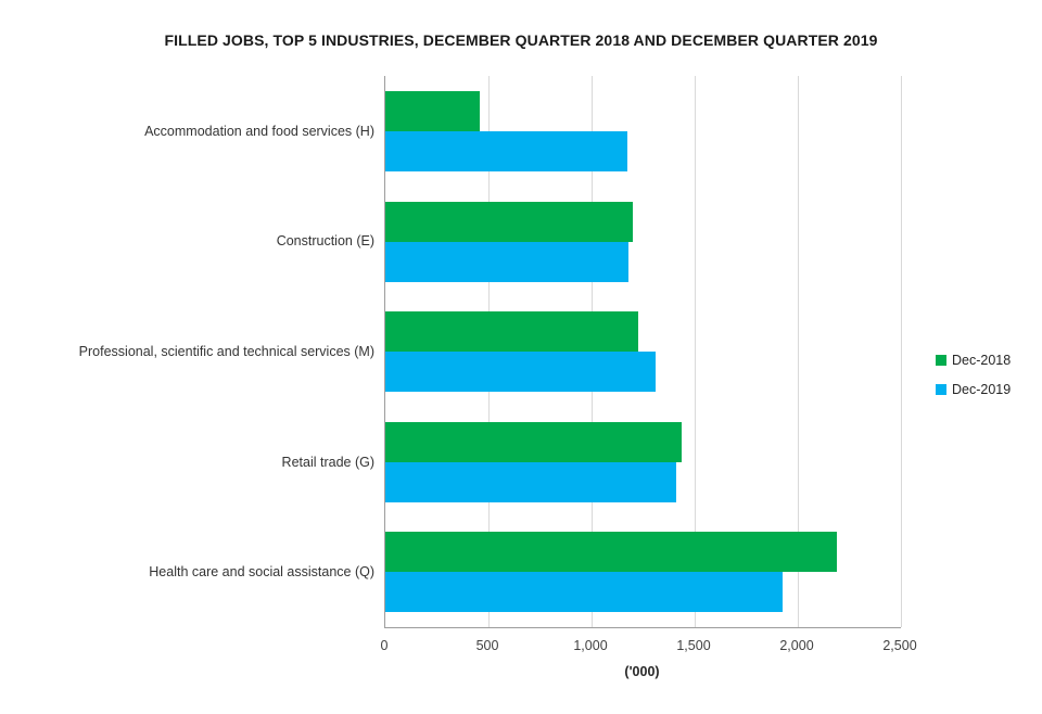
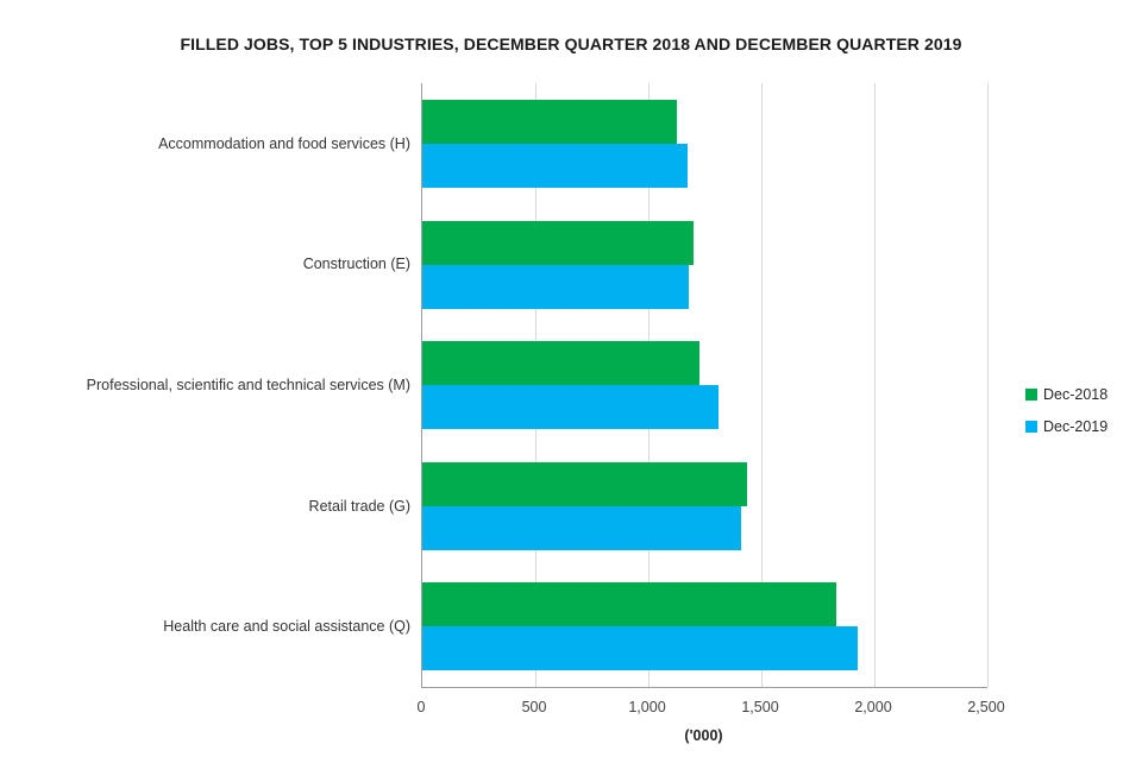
Dec-2018/Accommodation and food services (H): 460 -> 1120
Dec-2018/Health care and social assistance (Q): 2190 -> 1830
